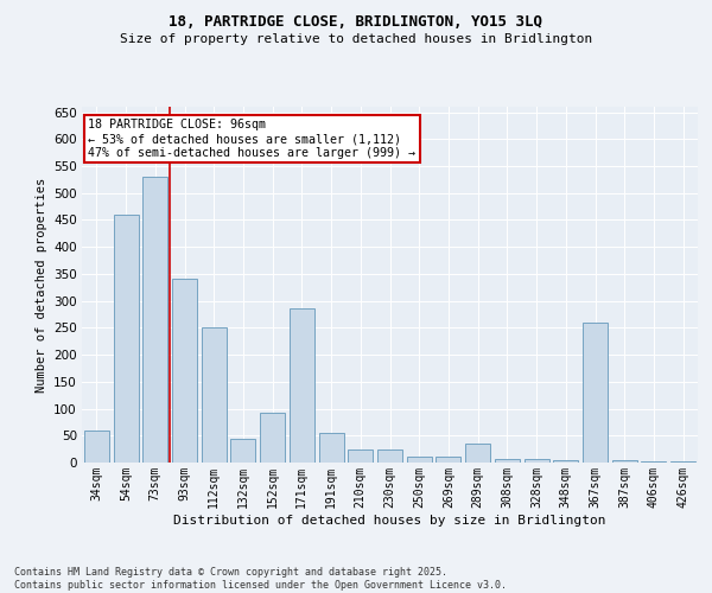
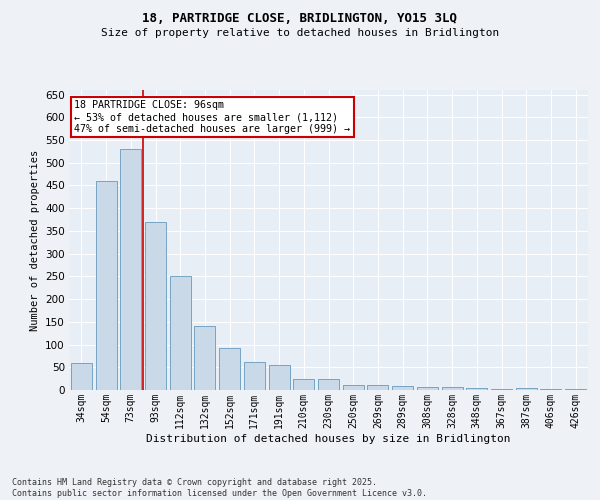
93sqm: 340 -> 370
132sqm: 45 -> 140
171sqm: 285 -> 62
289sqm: 35 -> 8
367sqm: 260 -> 3
